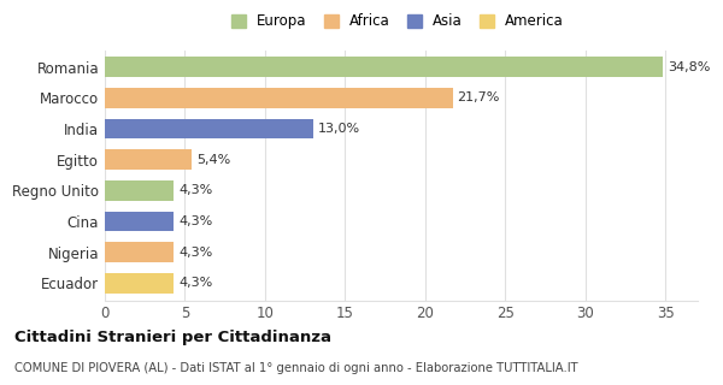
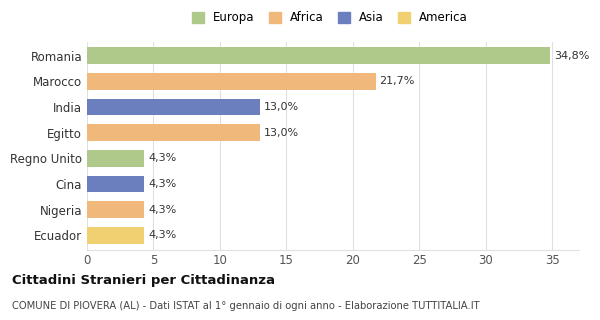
Egitto: 5,4% -> 13,0%
